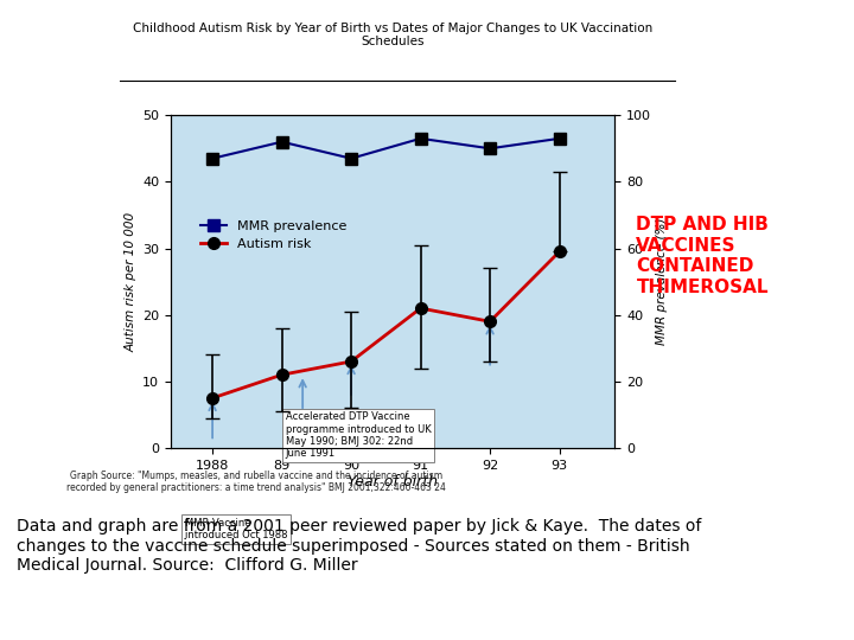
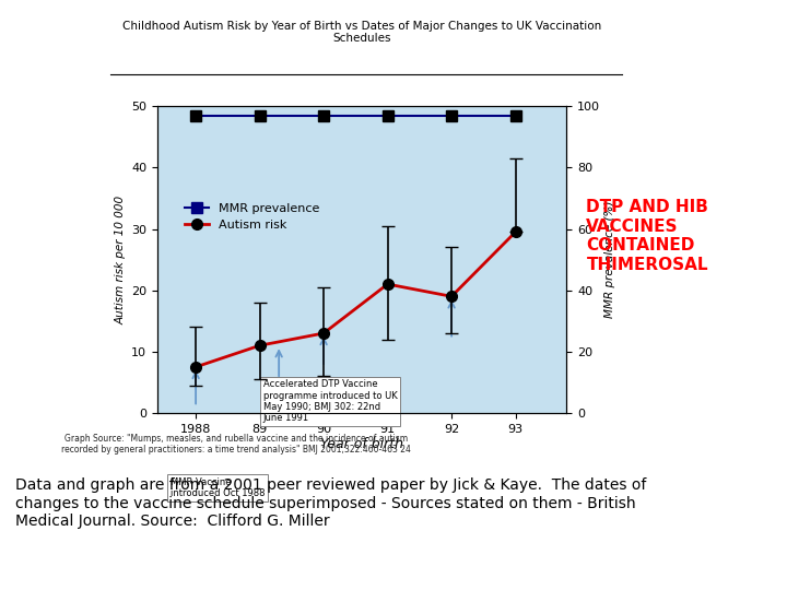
MMR prevalence/1988: 87 -> 97
MMR prevalence/89: 92 -> 97
MMR prevalence/90: 87 -> 97
MMR prevalence/91: 93 -> 97
MMR prevalence/92: 90 -> 97
MMR prevalence/93: 93 -> 97
